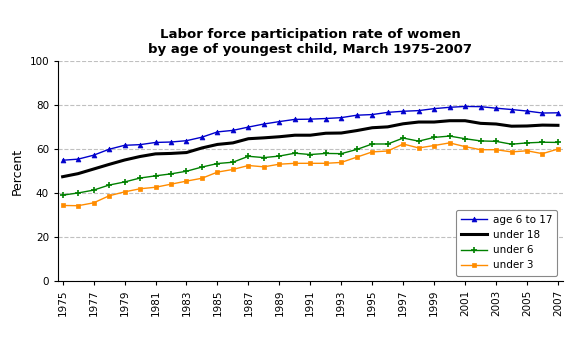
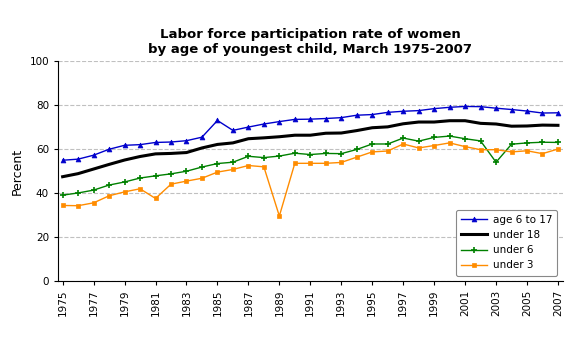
under 3/1981: 42.6 -> 37.5
age 6 to 17/1985: 67.8 -> 73.0
under 3/1989: 53.1 -> 29.5
under 6/2003: 63.5 -> 54.0
